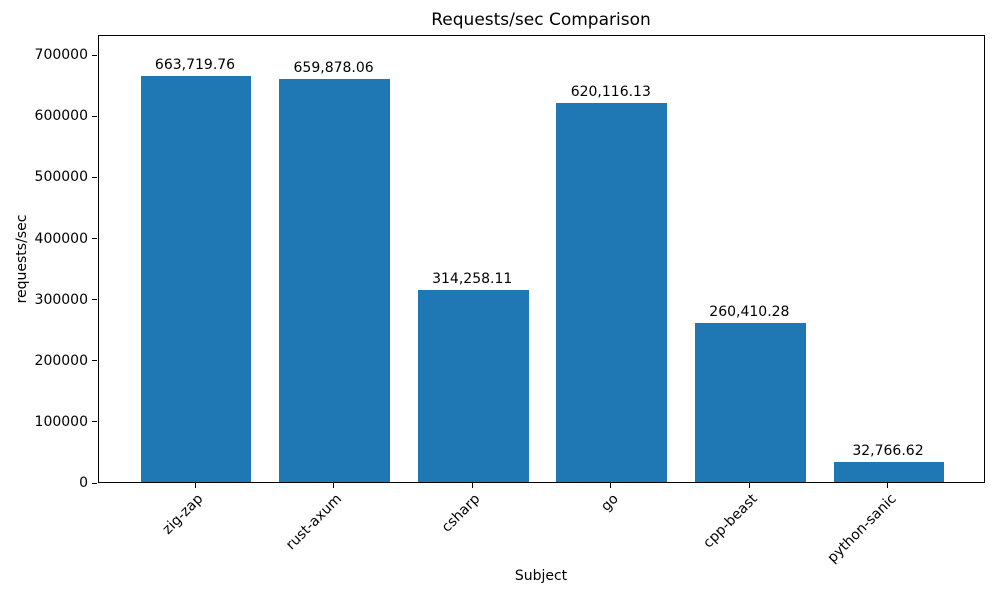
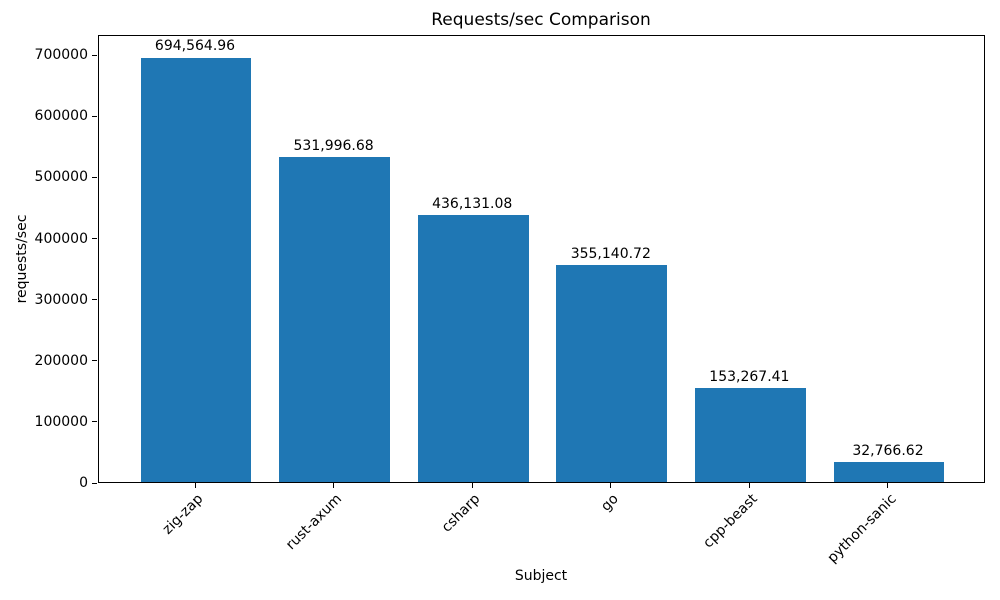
zig-zap: 663,719.76 -> 694,564.96
rust-axum: 659,878.06 -> 531,996.68
csharp: 314,258.11 -> 436,131.08
go: 620,116.13 -> 355,140.72
cpp-beast: 260,410.28 -> 153,267.41
